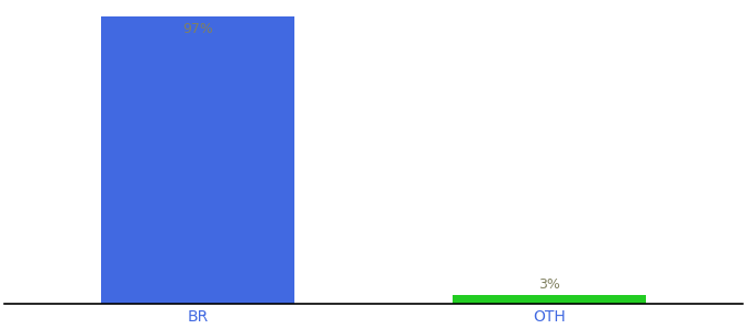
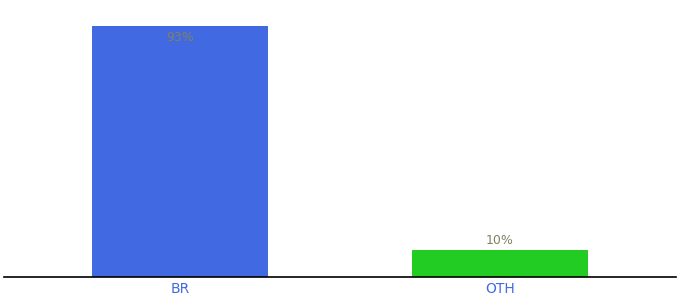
BR: 97% -> 93%
OTH: 3% -> 10%
